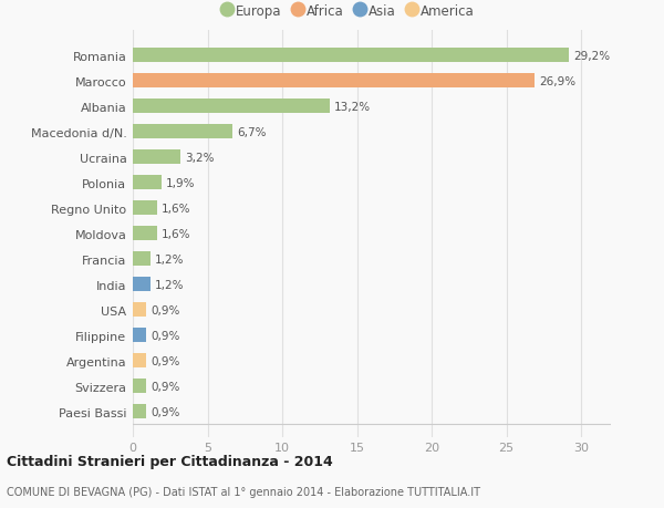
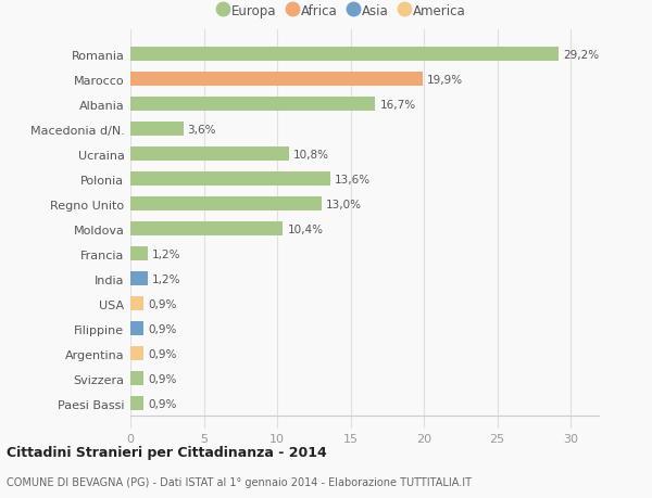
Marocco: 26,9% -> 19,9%
Albania: 13,2% -> 16,7%
Macedonia d/N.: 6,7% -> 3,6%
Ucraina: 3,2% -> 10,8%
Polonia: 1,9% -> 13,6%
Regno Unito: 1,6% -> 13,0%
Moldova: 1,6% -> 10,4%
